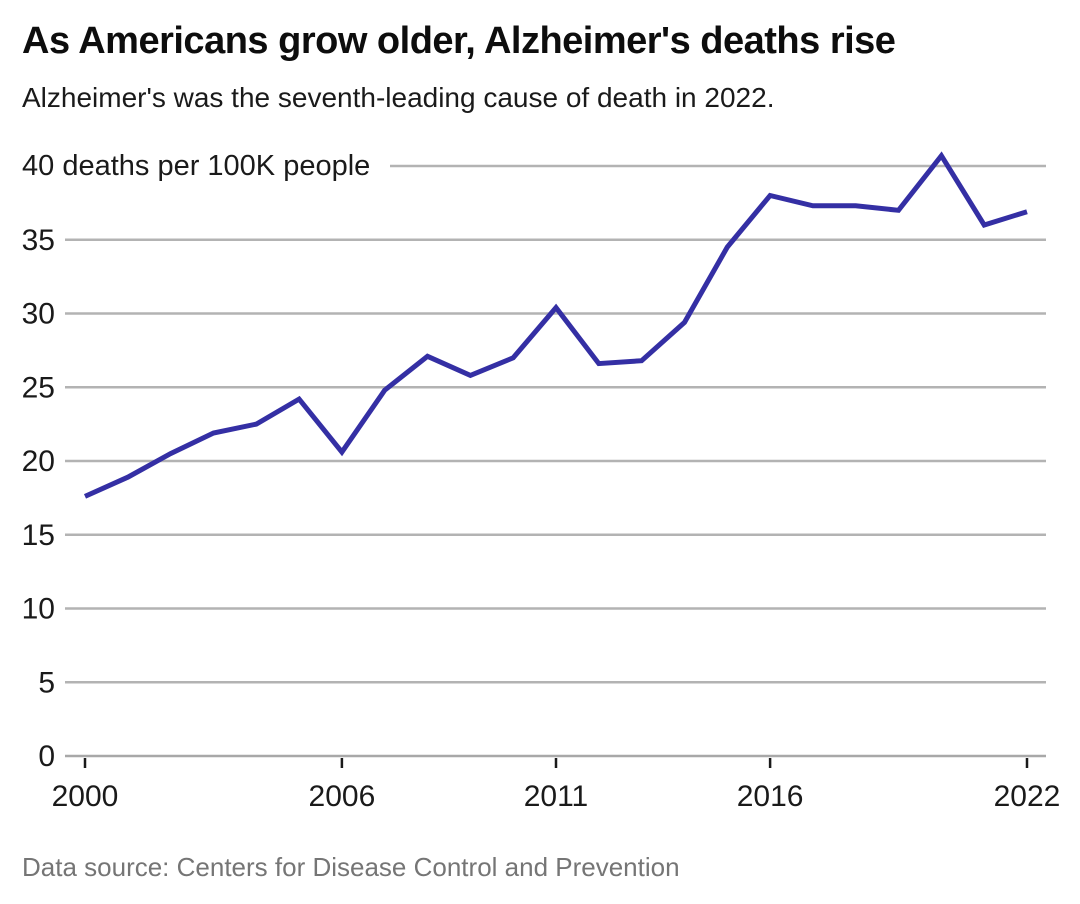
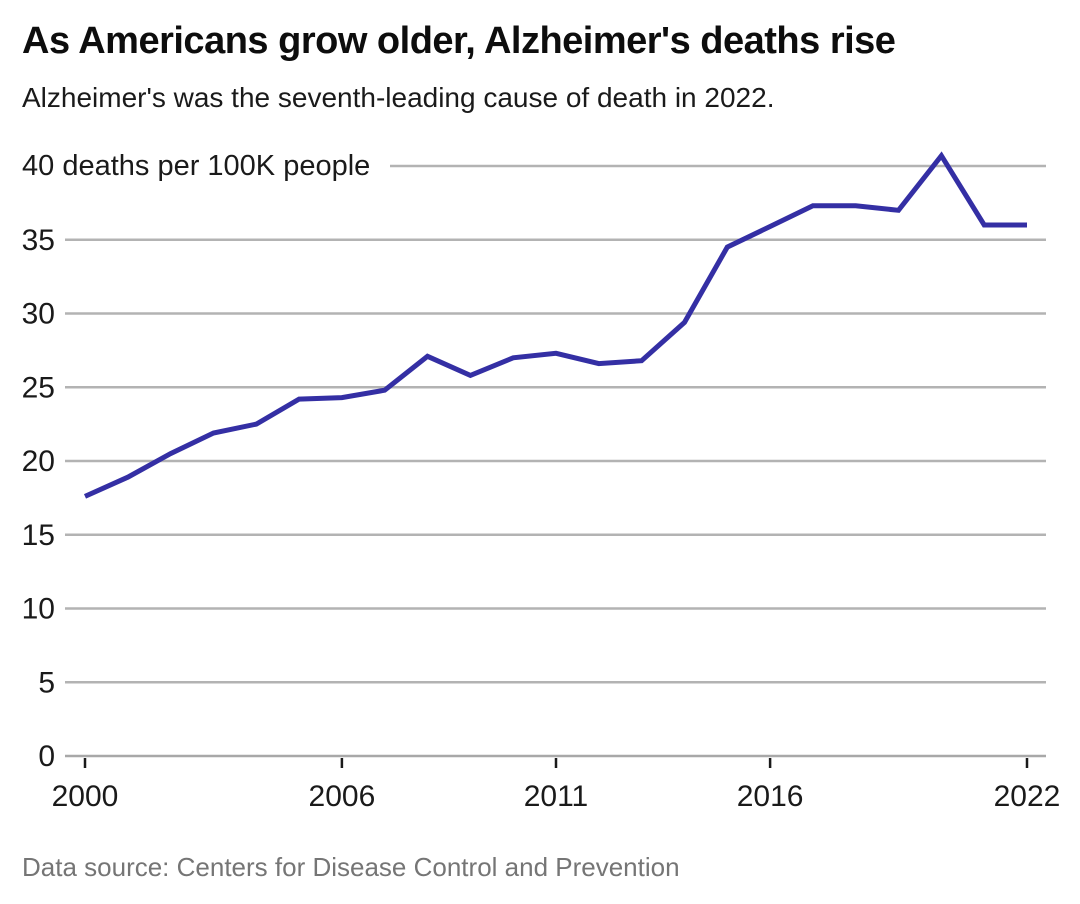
2006: 20.6 -> 24.3
2011: 30.4 -> 27.3
2016: 38.0 -> 35.9
2022: 36.9 -> 36.0
